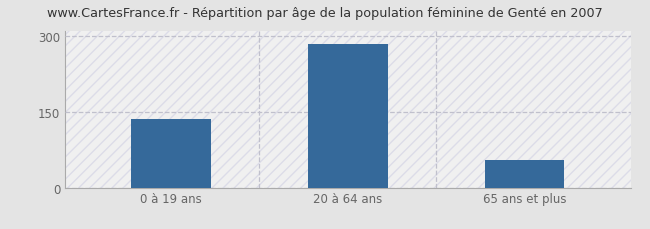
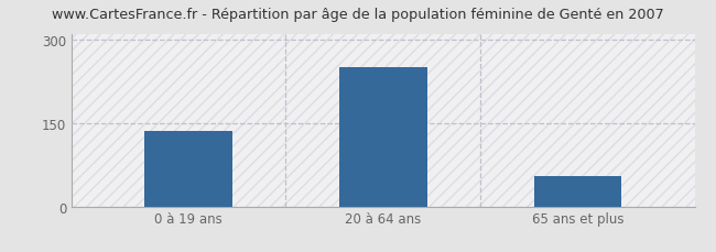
20 à 64 ans: 285 -> 250
